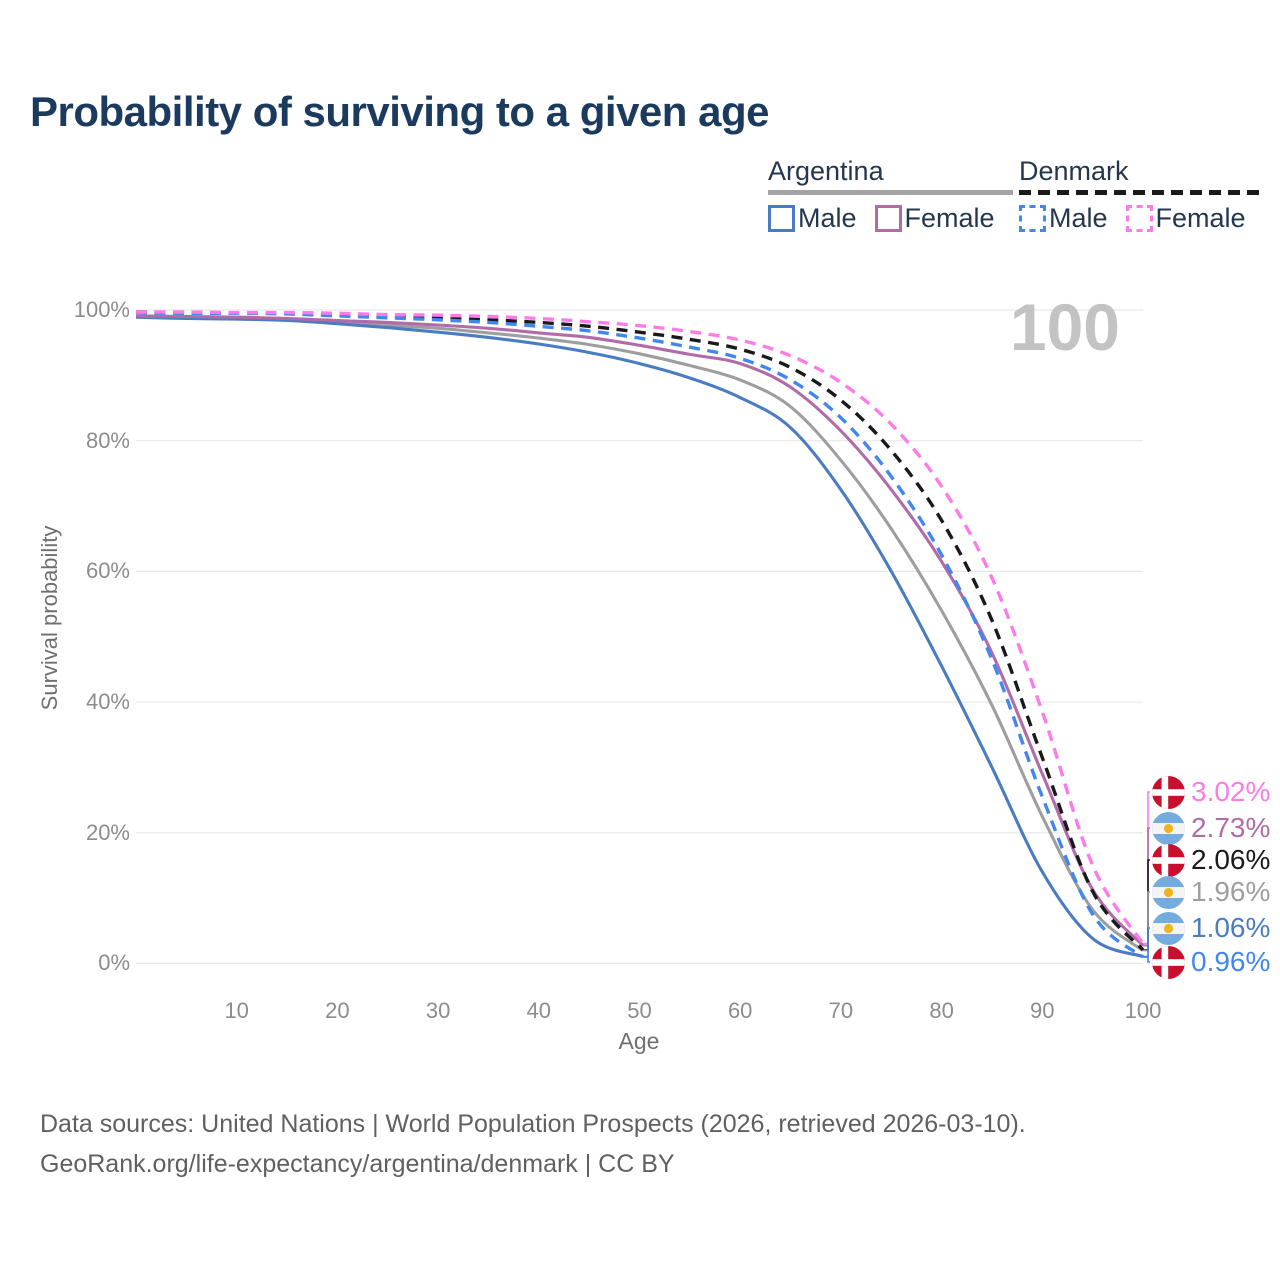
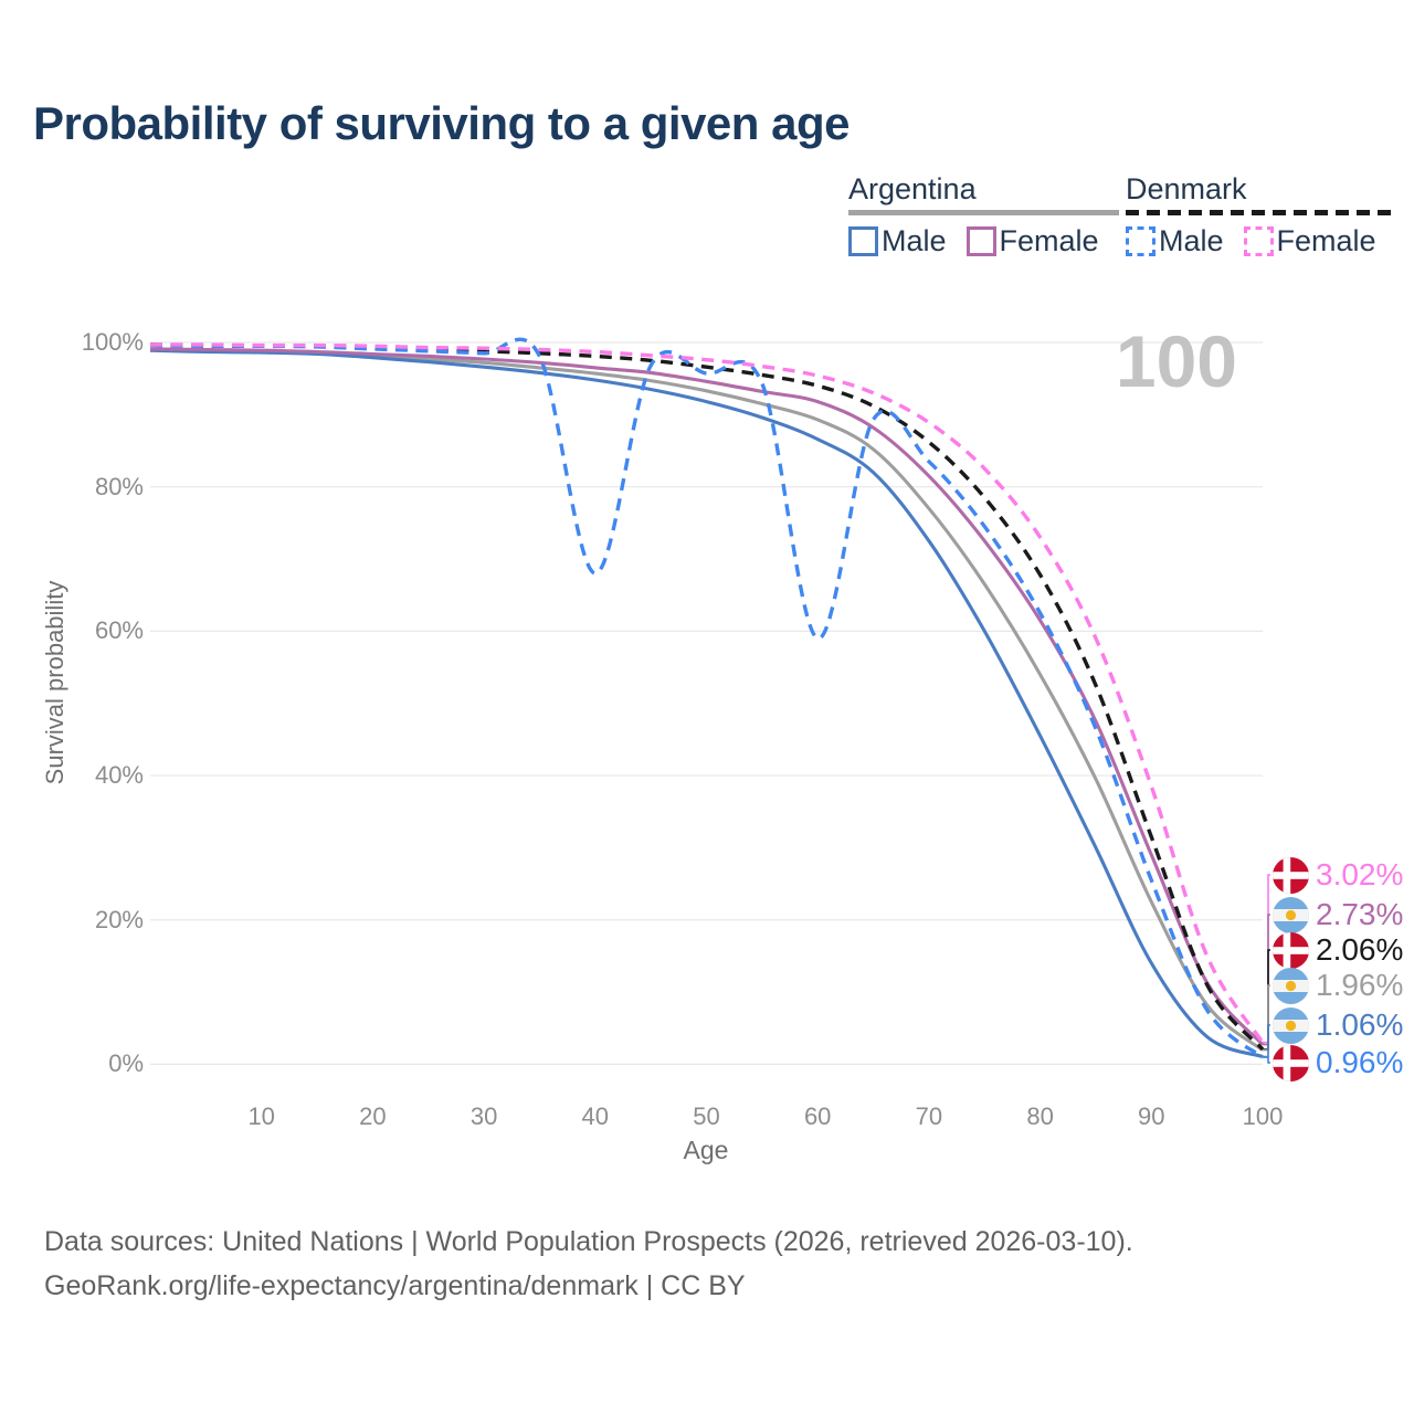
Denmark Male/40: 98% -> 68%
Denmark Male/60: 93% -> 59%
